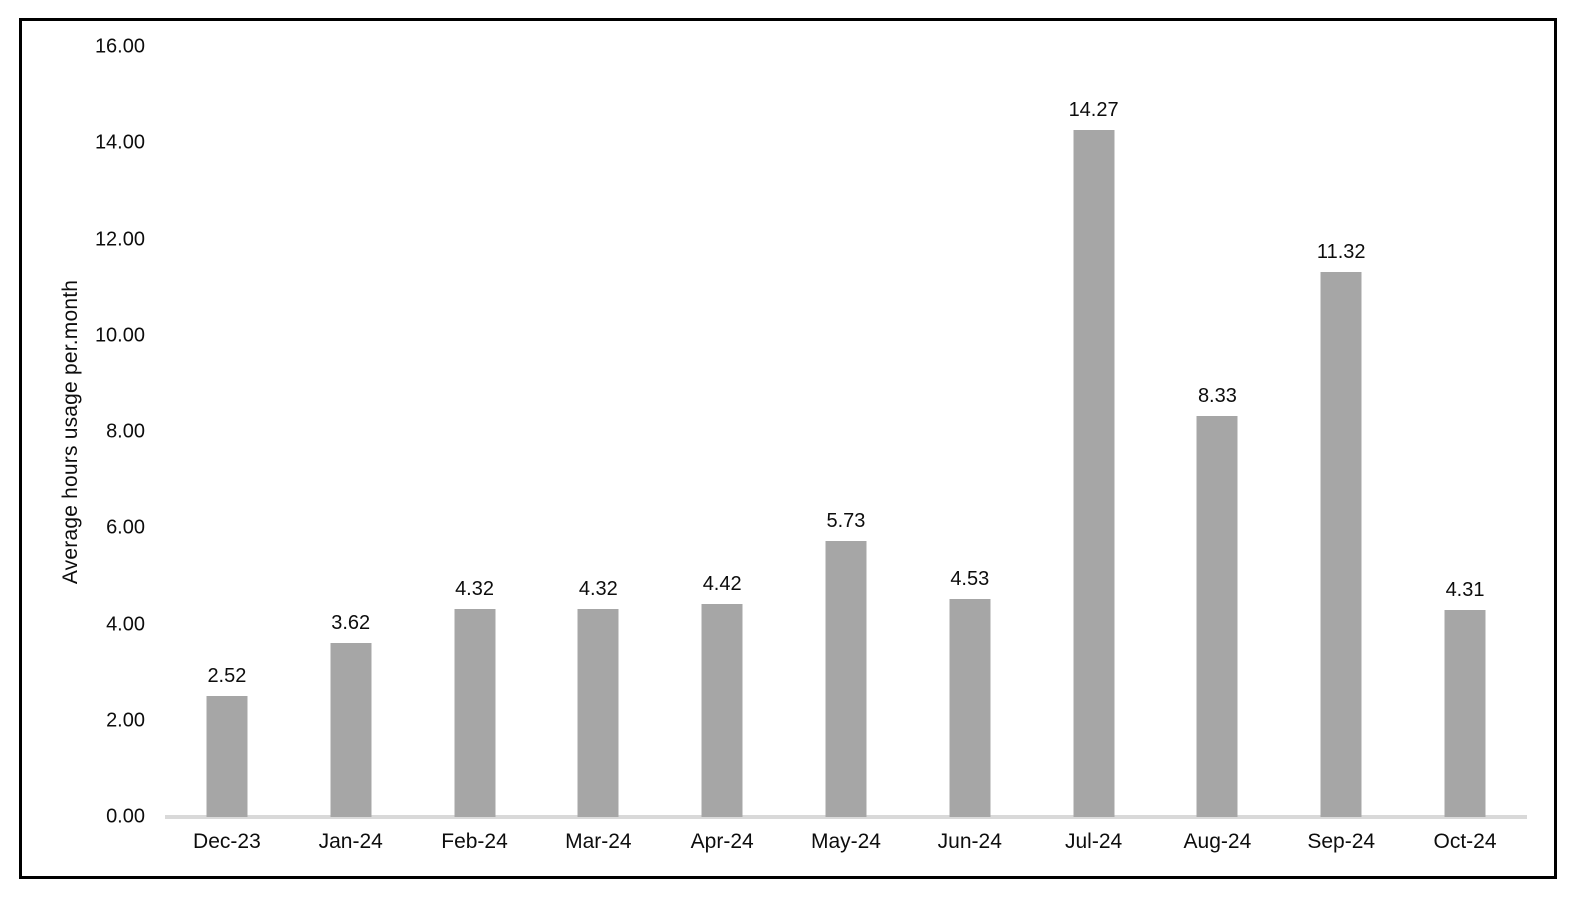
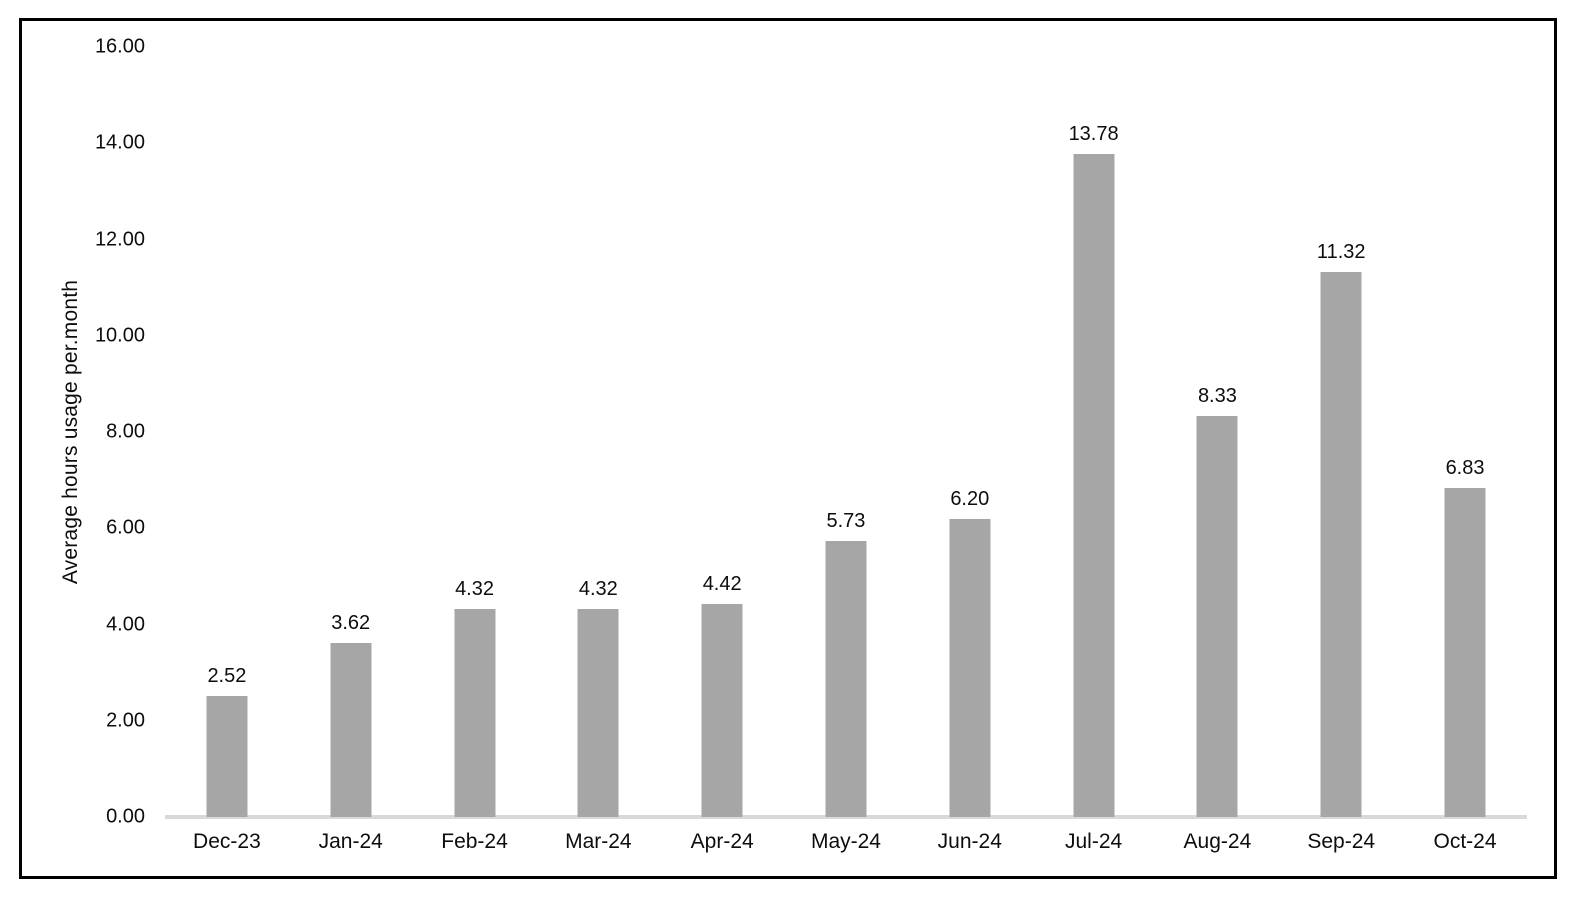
Jun-24: 4.53 -> 6.20
Jul-24: 14.27 -> 13.78
Oct-24: 4.31 -> 6.83
